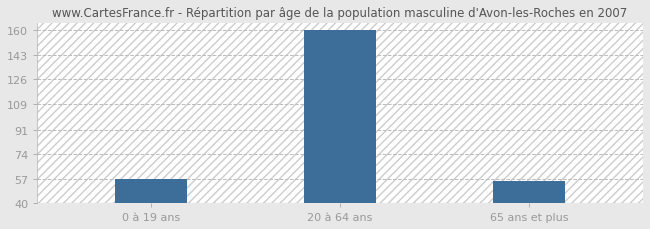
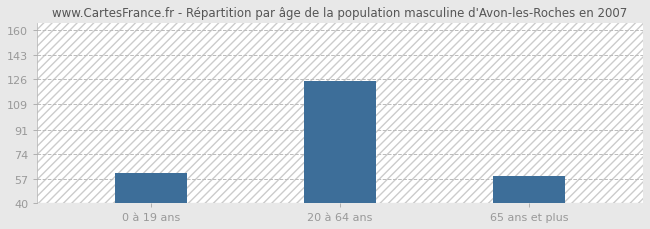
0 à 19 ans: 57 -> 61
20 à 64 ans: 160 -> 125
65 ans et plus: 55 -> 59
